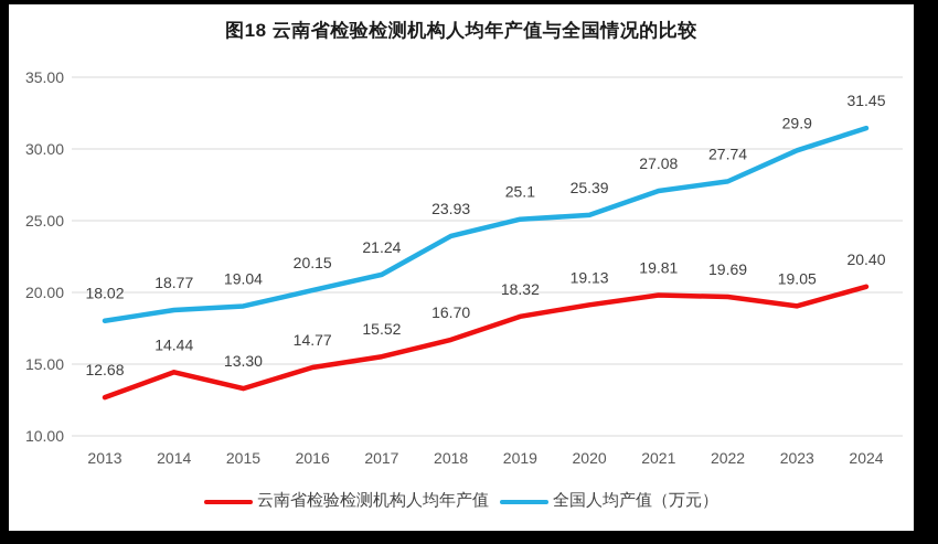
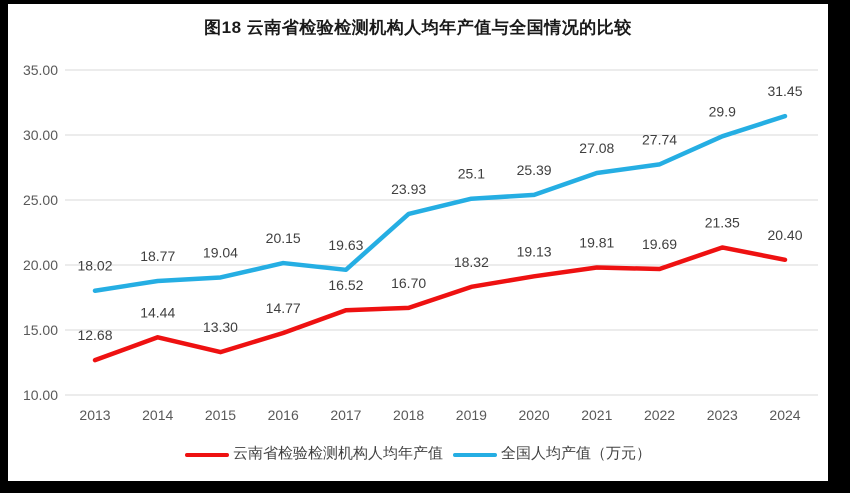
云南省检验检测机构人均年产值/2017: 15.52 -> 16.52
全国人均产值（万元）/2017: 21.24 -> 19.63
云南省检验检测机构人均年产值/2023: 19.05 -> 21.35
